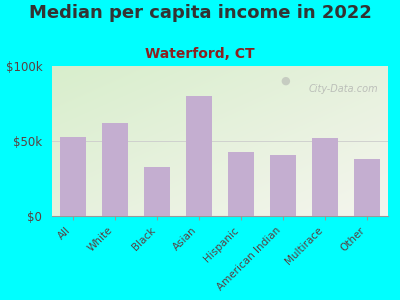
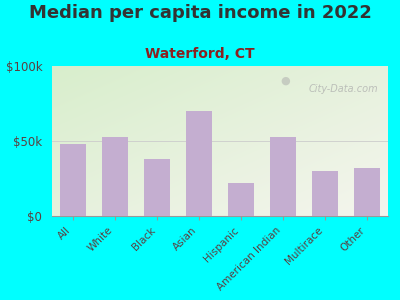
All: $53k -> $48k
White: $62k -> $53k
Black: $33k -> $38k
Asian: $80k -> $70k
Hispanic: $43k -> $22k
American Indian: $41k -> $53k
Multirace: $52k -> $30k
Other: $38k -> $32k
